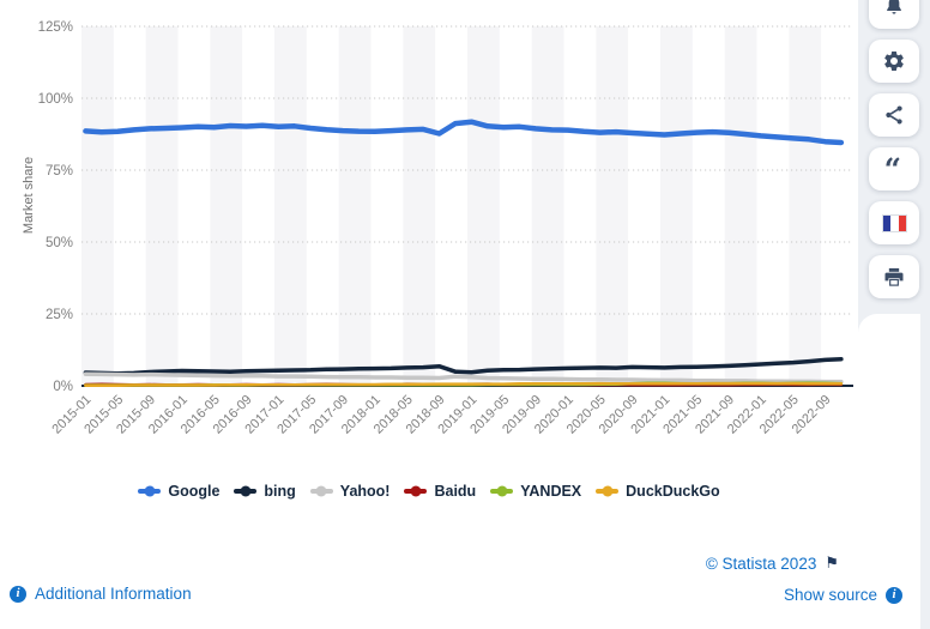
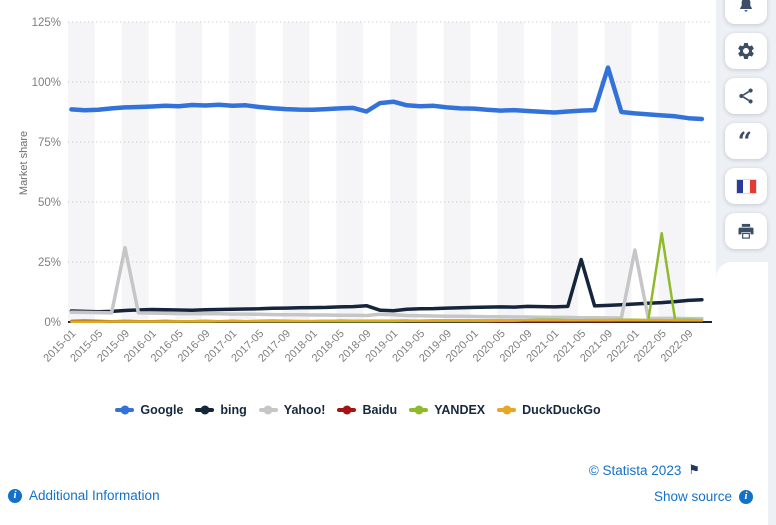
Yahoo!/2015-09: 4% -> 31%
bing/2021-05: 7% -> 26%
Google/2021-09: 88% -> 106%
Yahoo!/2022-01: 2% -> 30%
YANDEX/2022-05: 1% -> 37%
